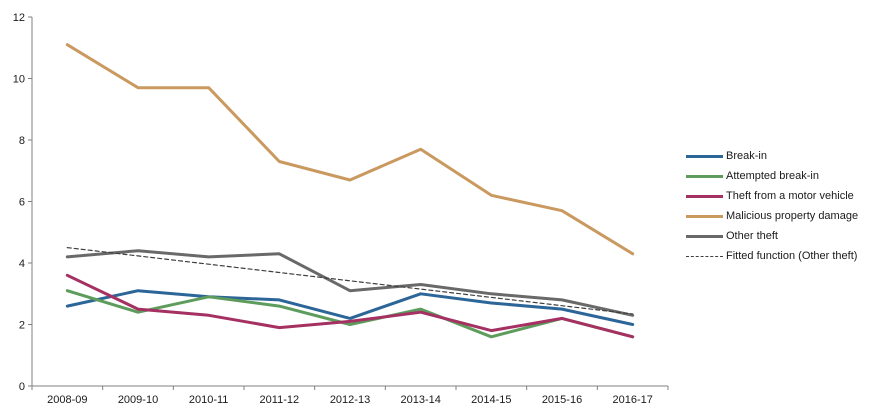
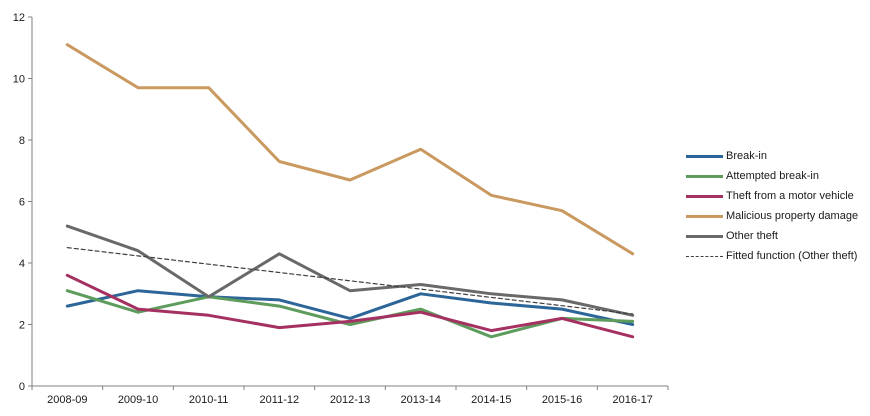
Other theft/2008-09: 4.2 -> 5.2
Other theft/2010-11: 4.2 -> 2.9
Attempted break-in/2016-17: 1.6 -> 2.1
